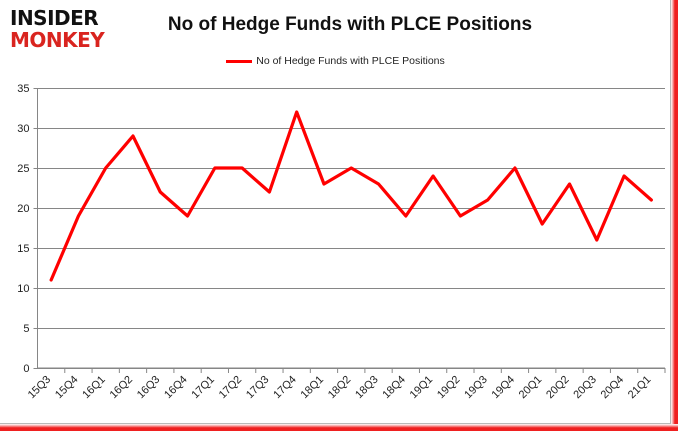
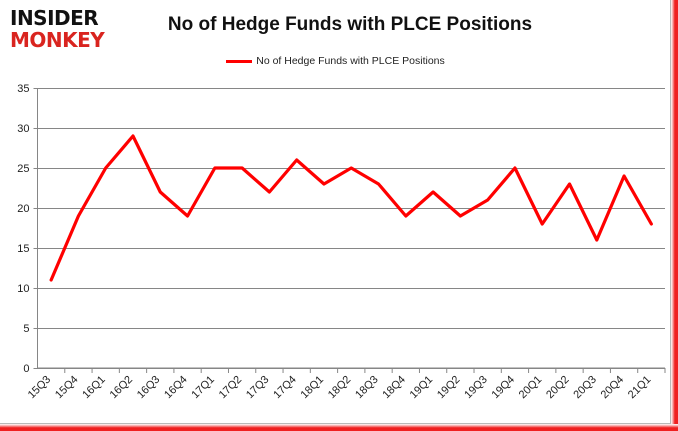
17Q4: 32 -> 26
19Q1: 24 -> 22
21Q1: 21 -> 18
